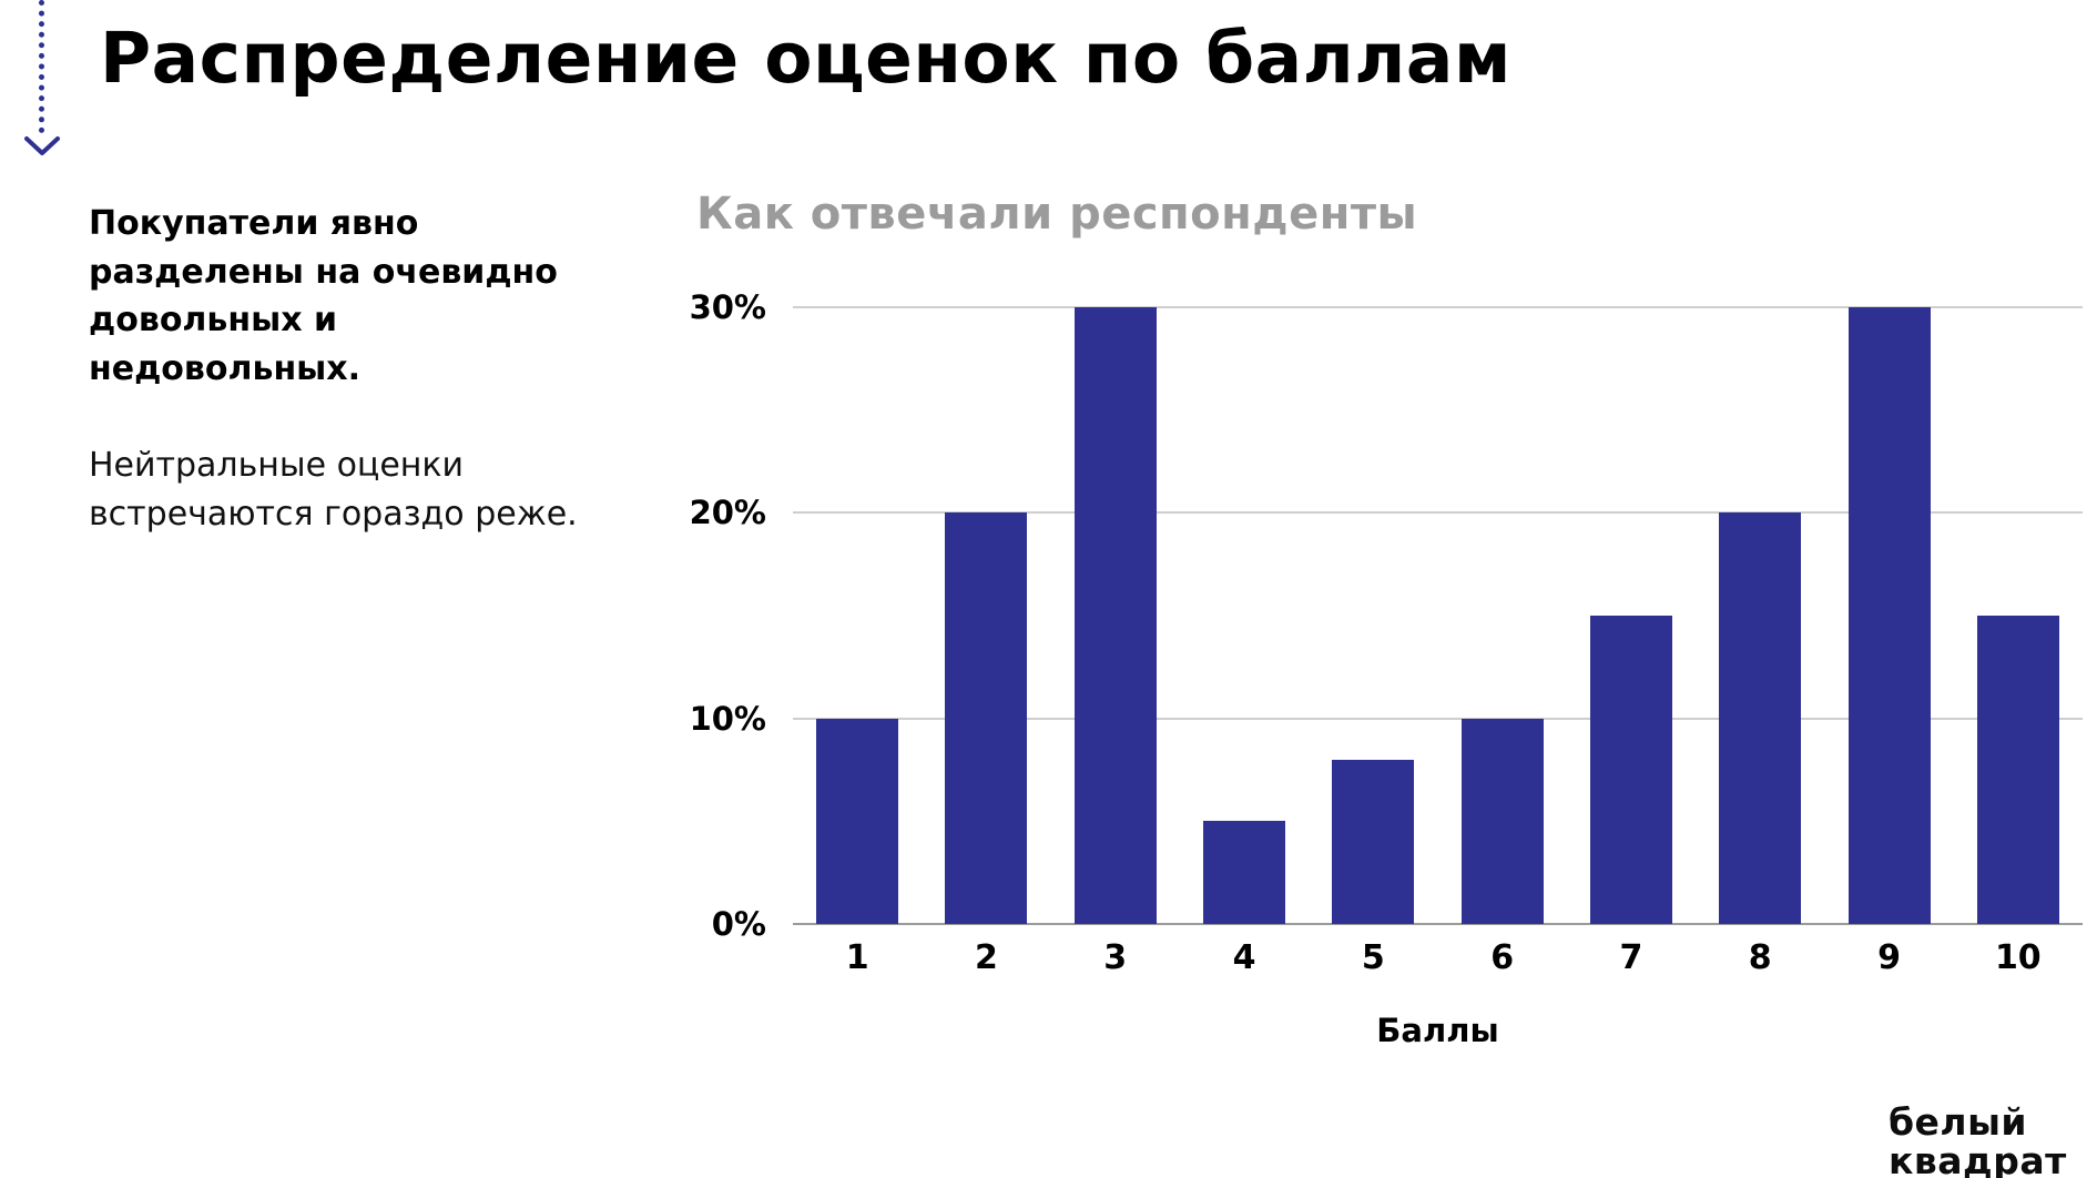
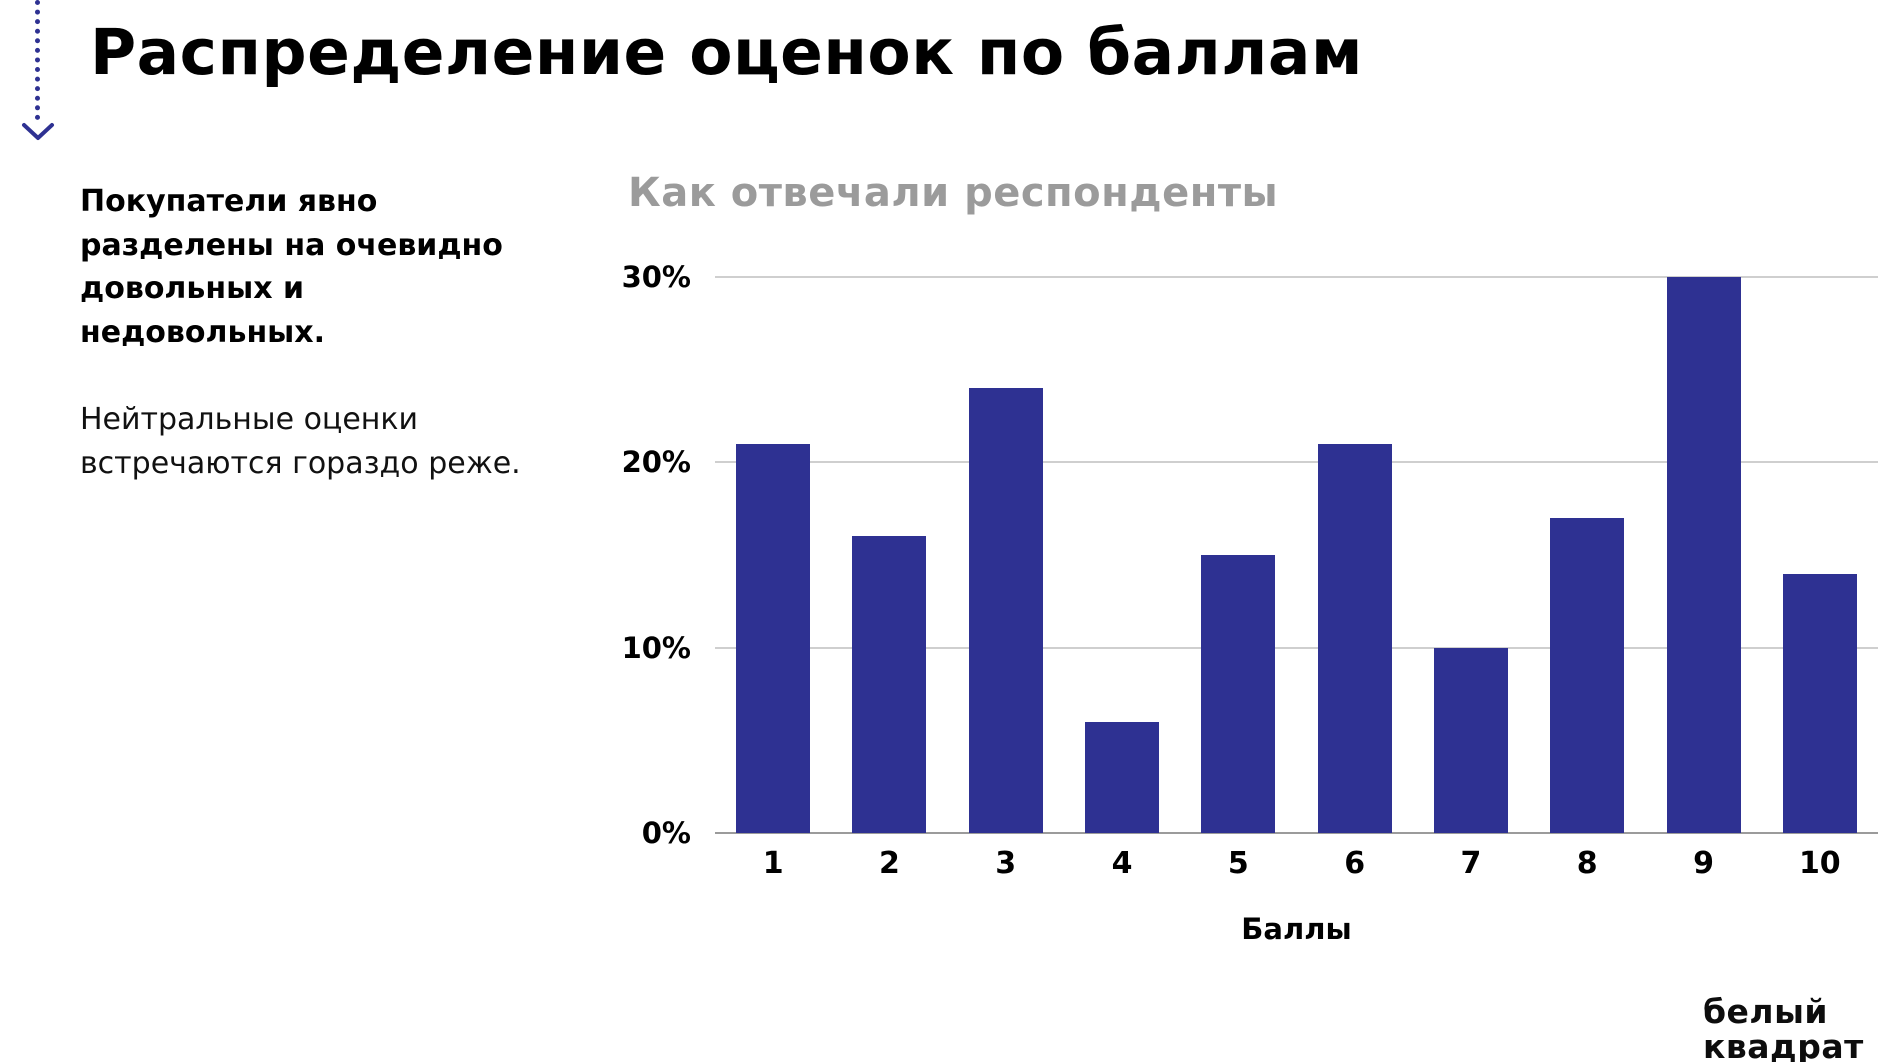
1: 10% -> 21%
2: 20% -> 16%
3: 30% -> 24%
4: 5% -> 6%
5: 8% -> 15%
6: 10% -> 21%
7: 15% -> 10%
8: 20% -> 17%
10: 15% -> 14%
